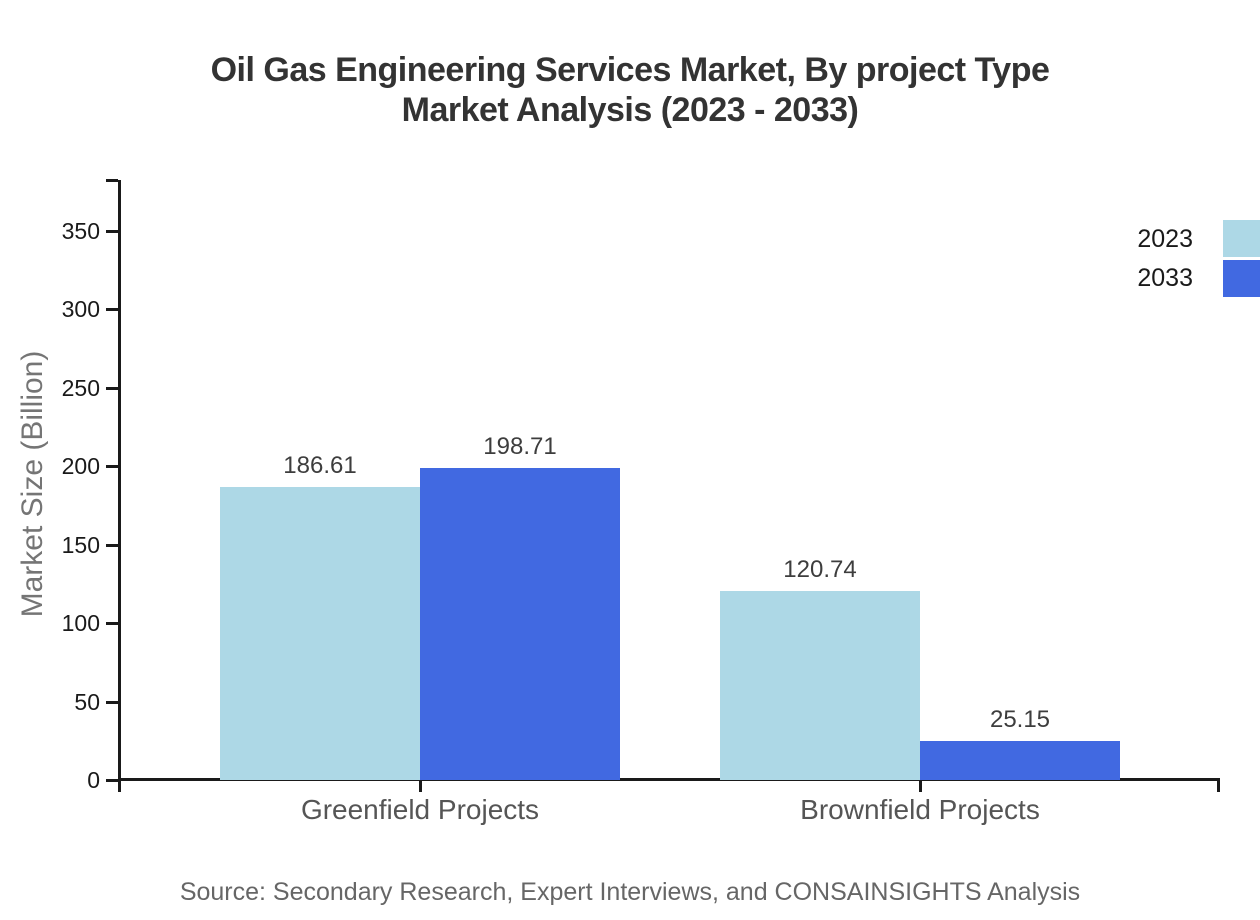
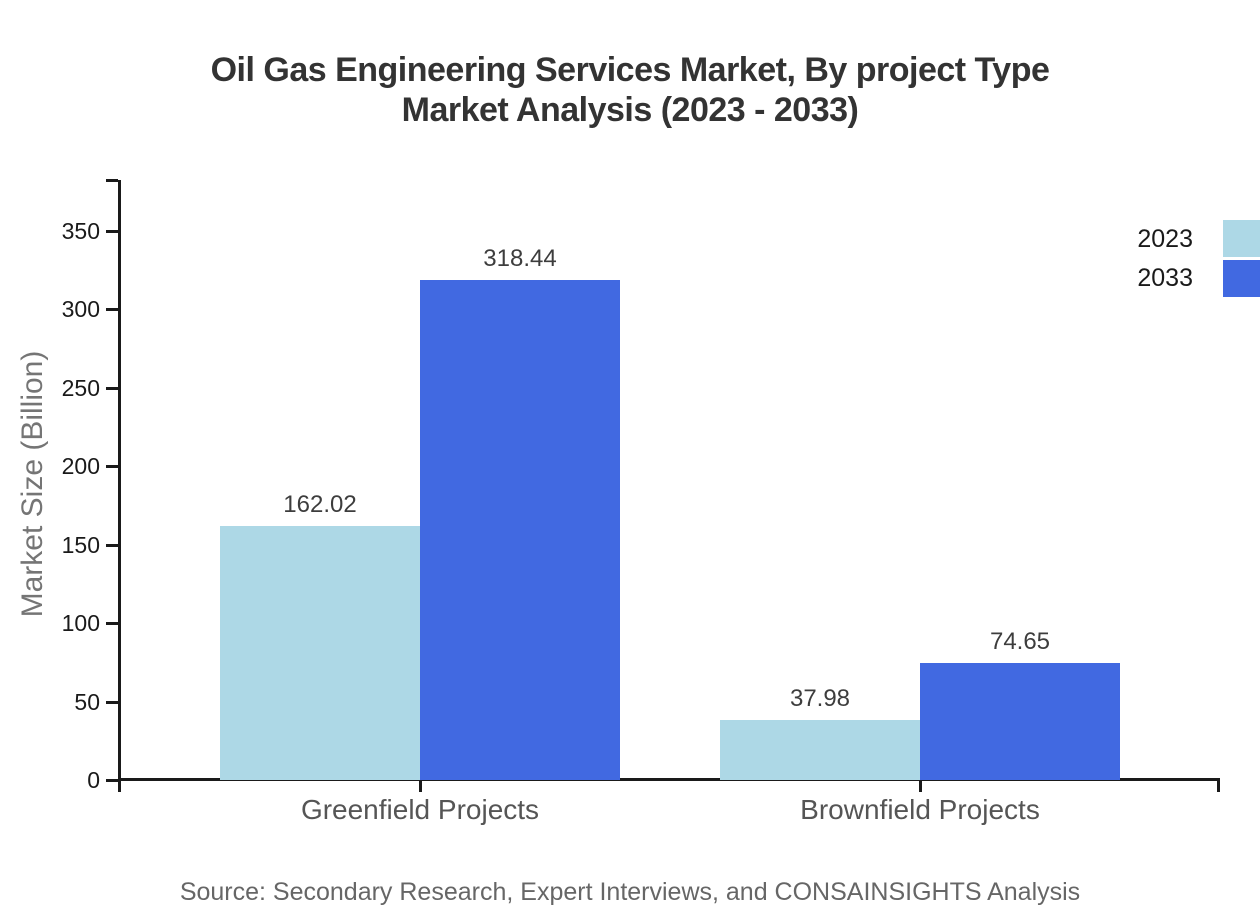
2023/Greenfield Projects: 186.61 -> 162.02
2033/Greenfield Projects: 198.71 -> 318.44
2023/Brownfield Projects: 120.74 -> 37.98
2033/Brownfield Projects: 25.15 -> 74.65
